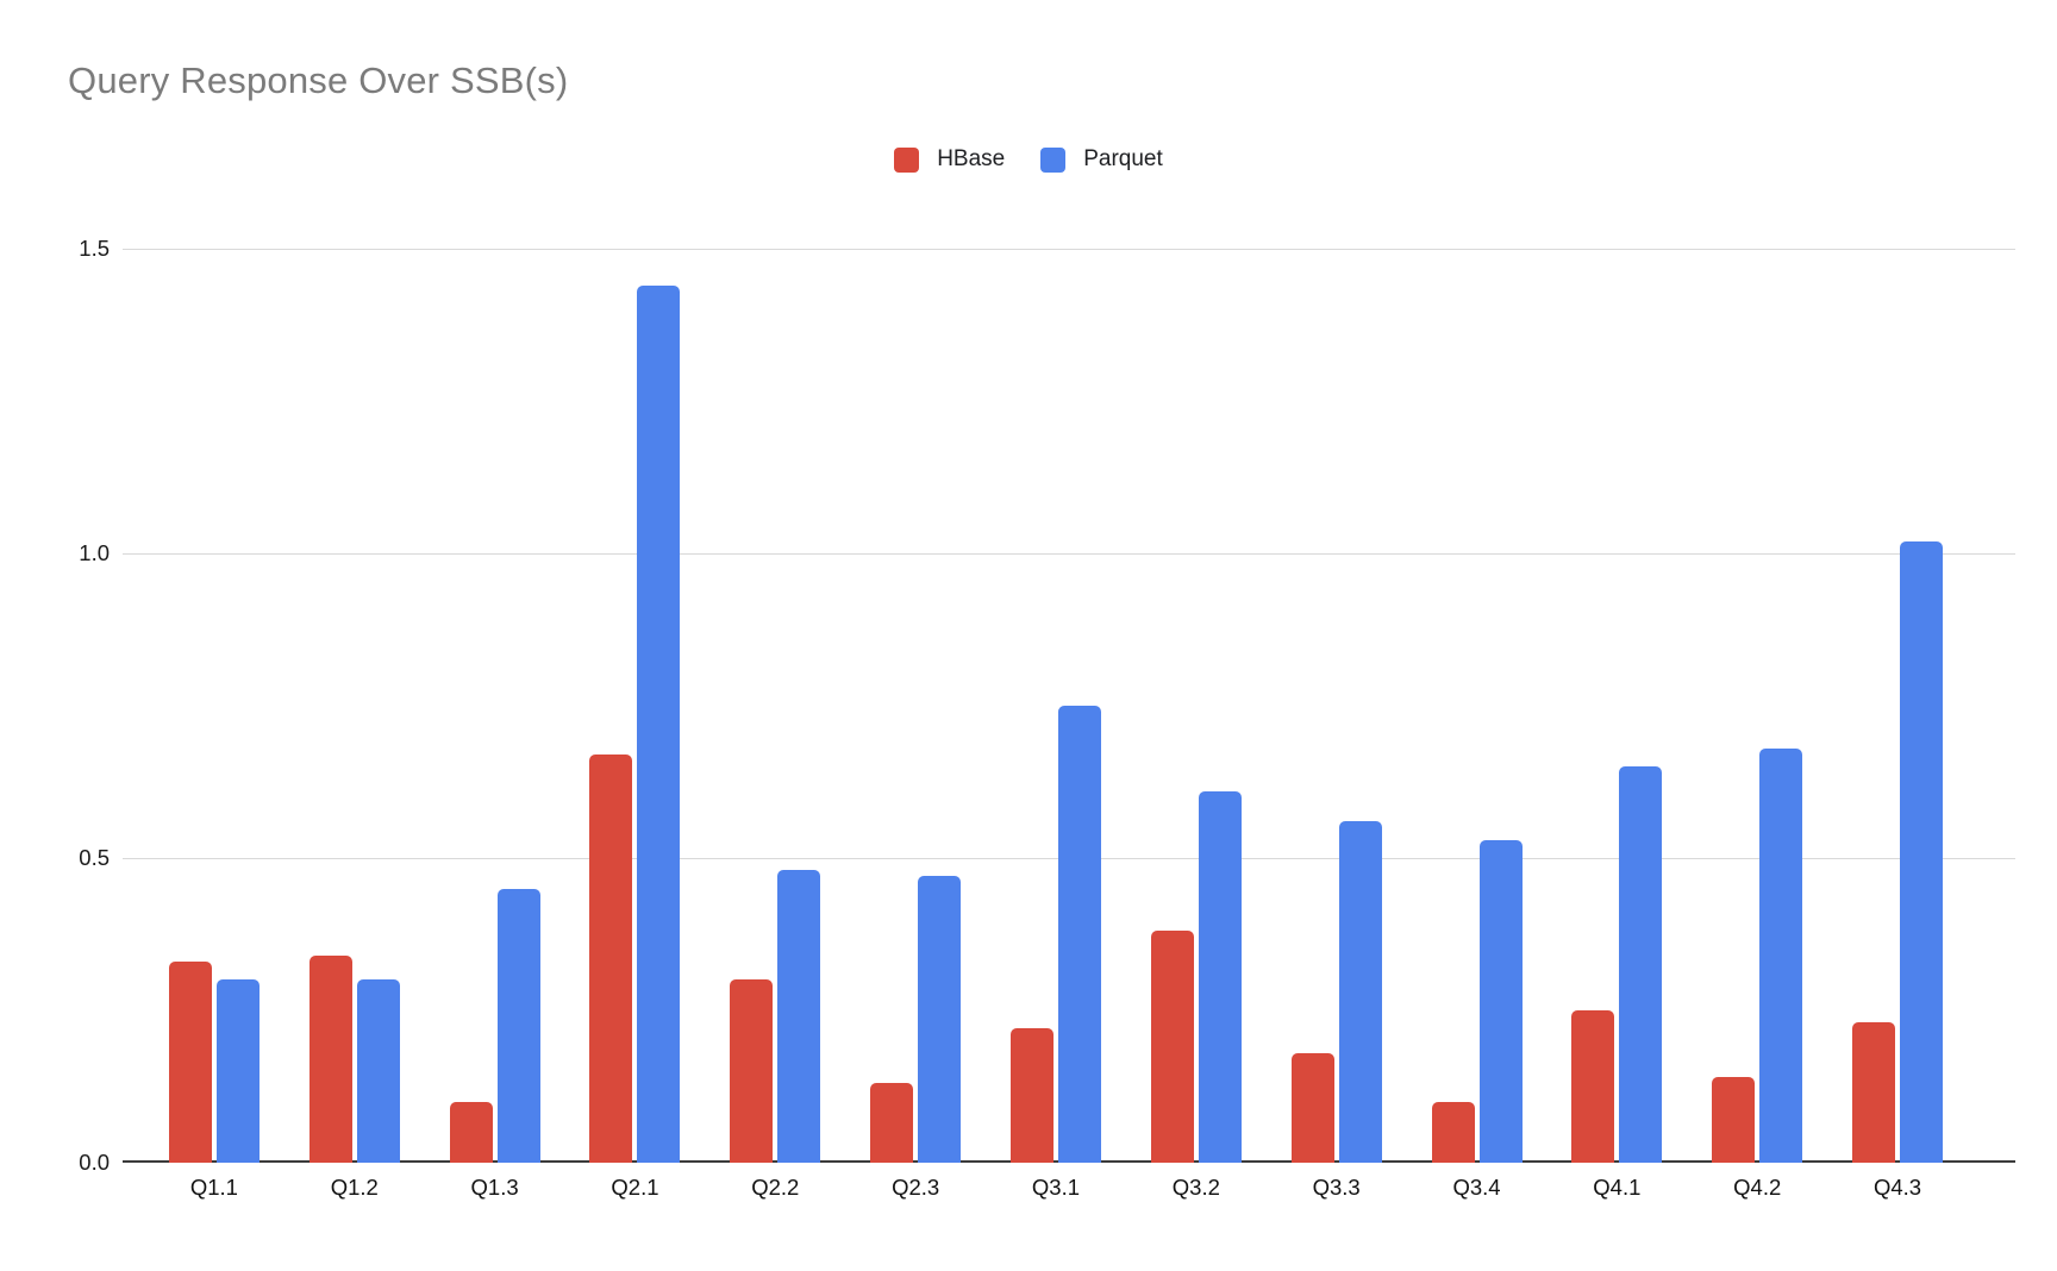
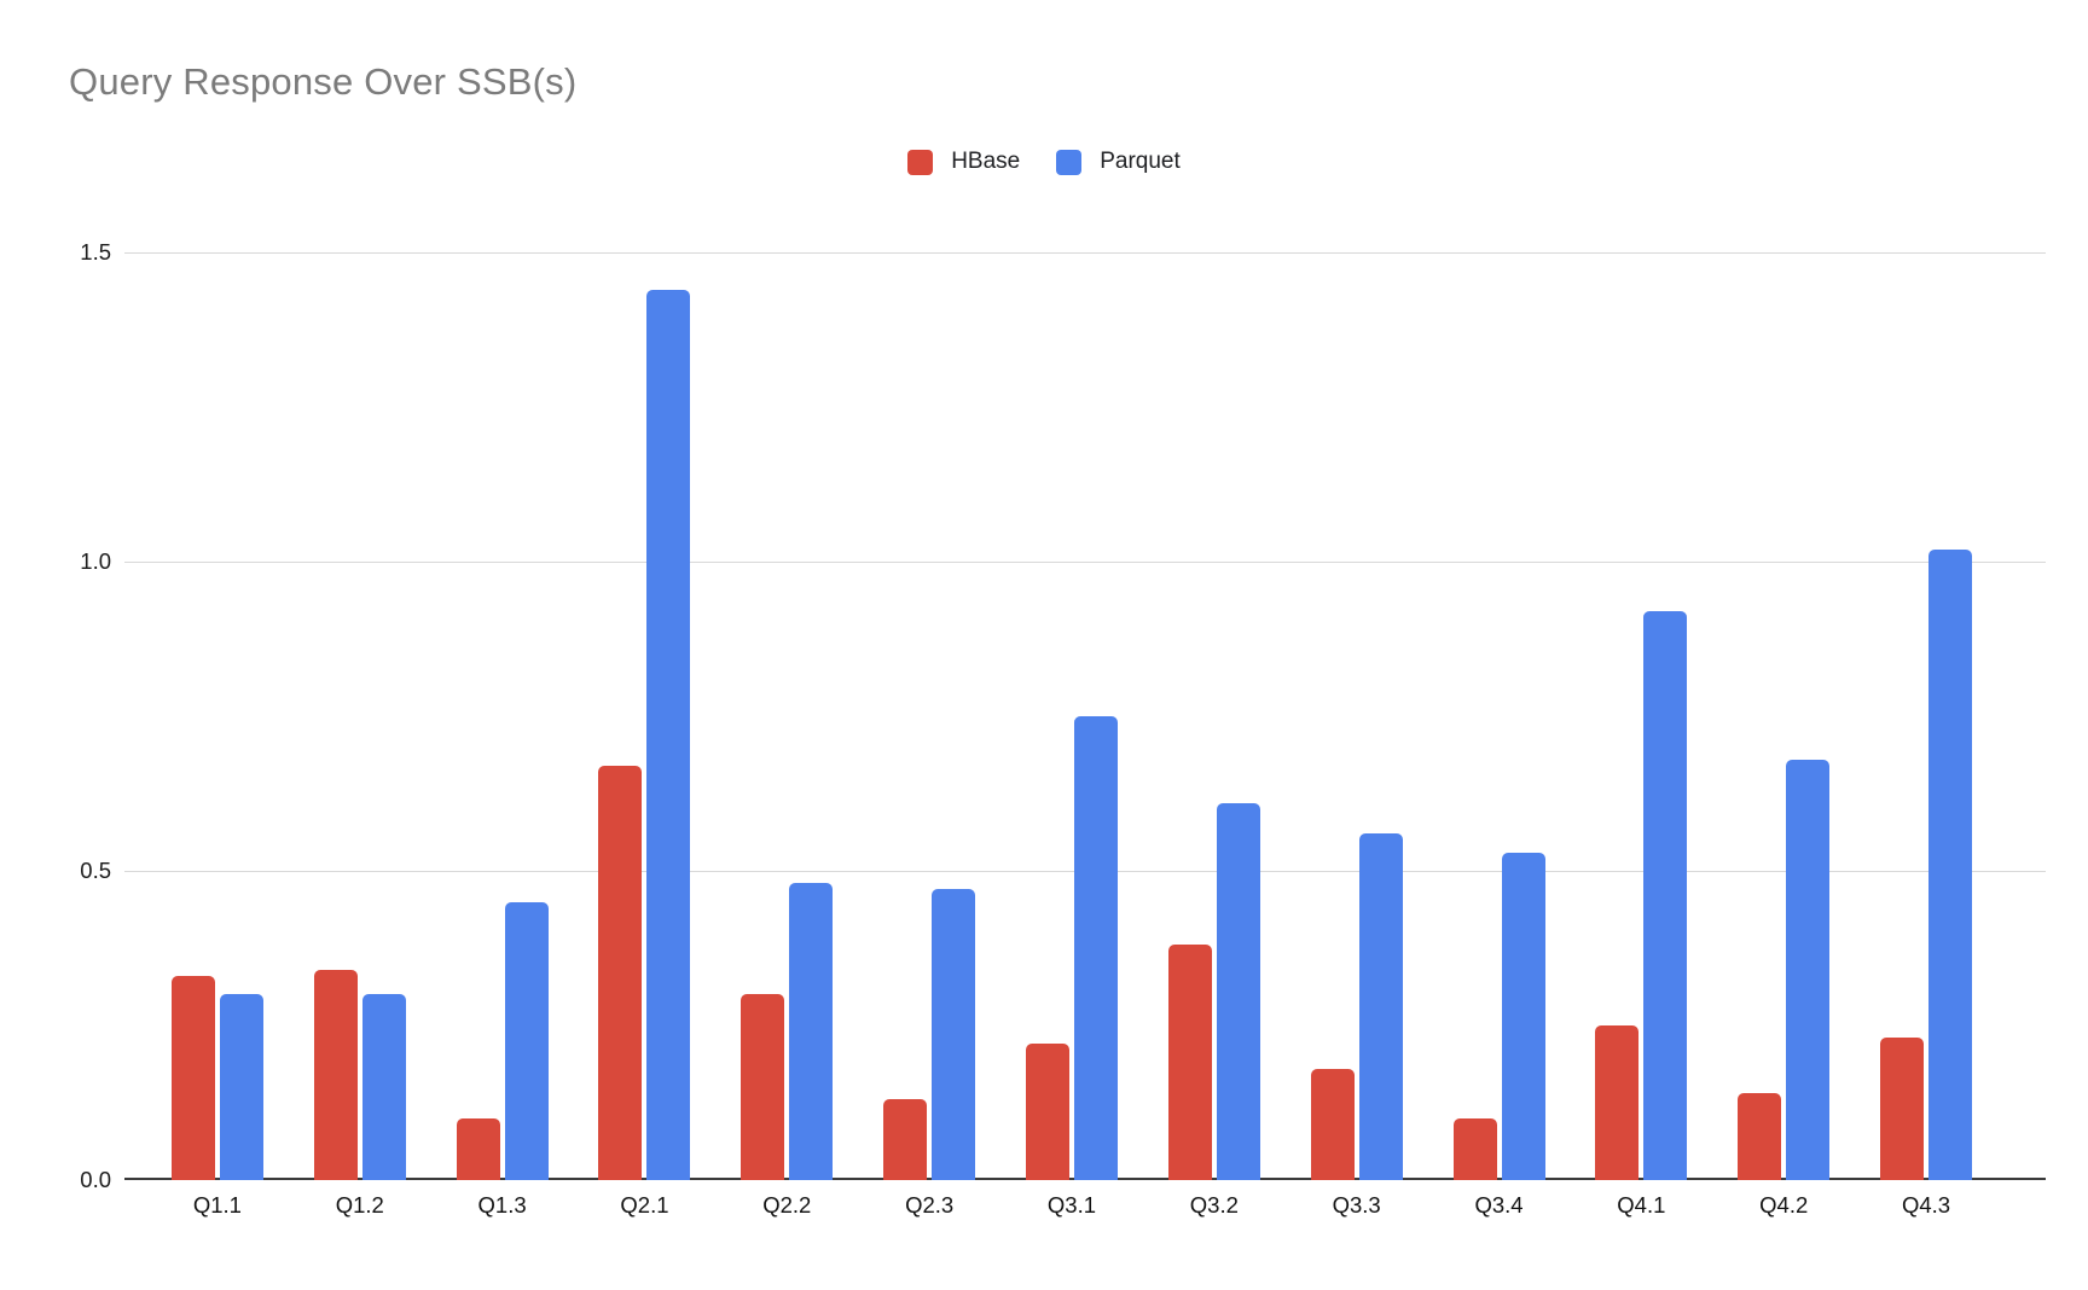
Parquet/Q4.1: 0.65 -> 0.92
